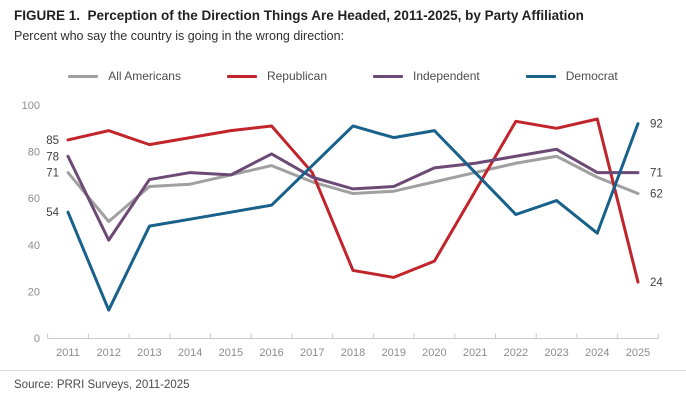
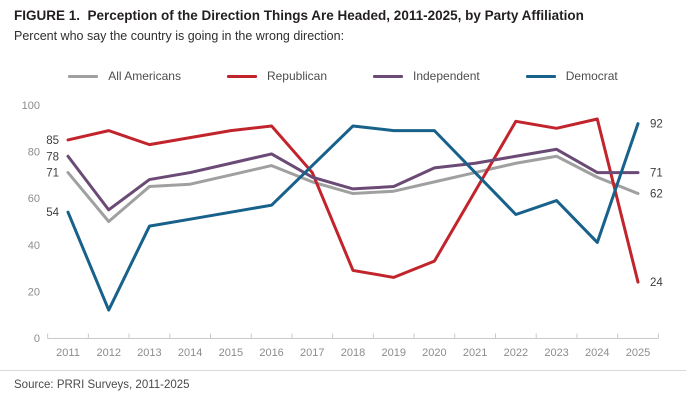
Independent/2012: 42 -> 55
Independent/2015: 70 -> 75
Democrat/2019: 86 -> 89
Democrat/2024: 45 -> 41
